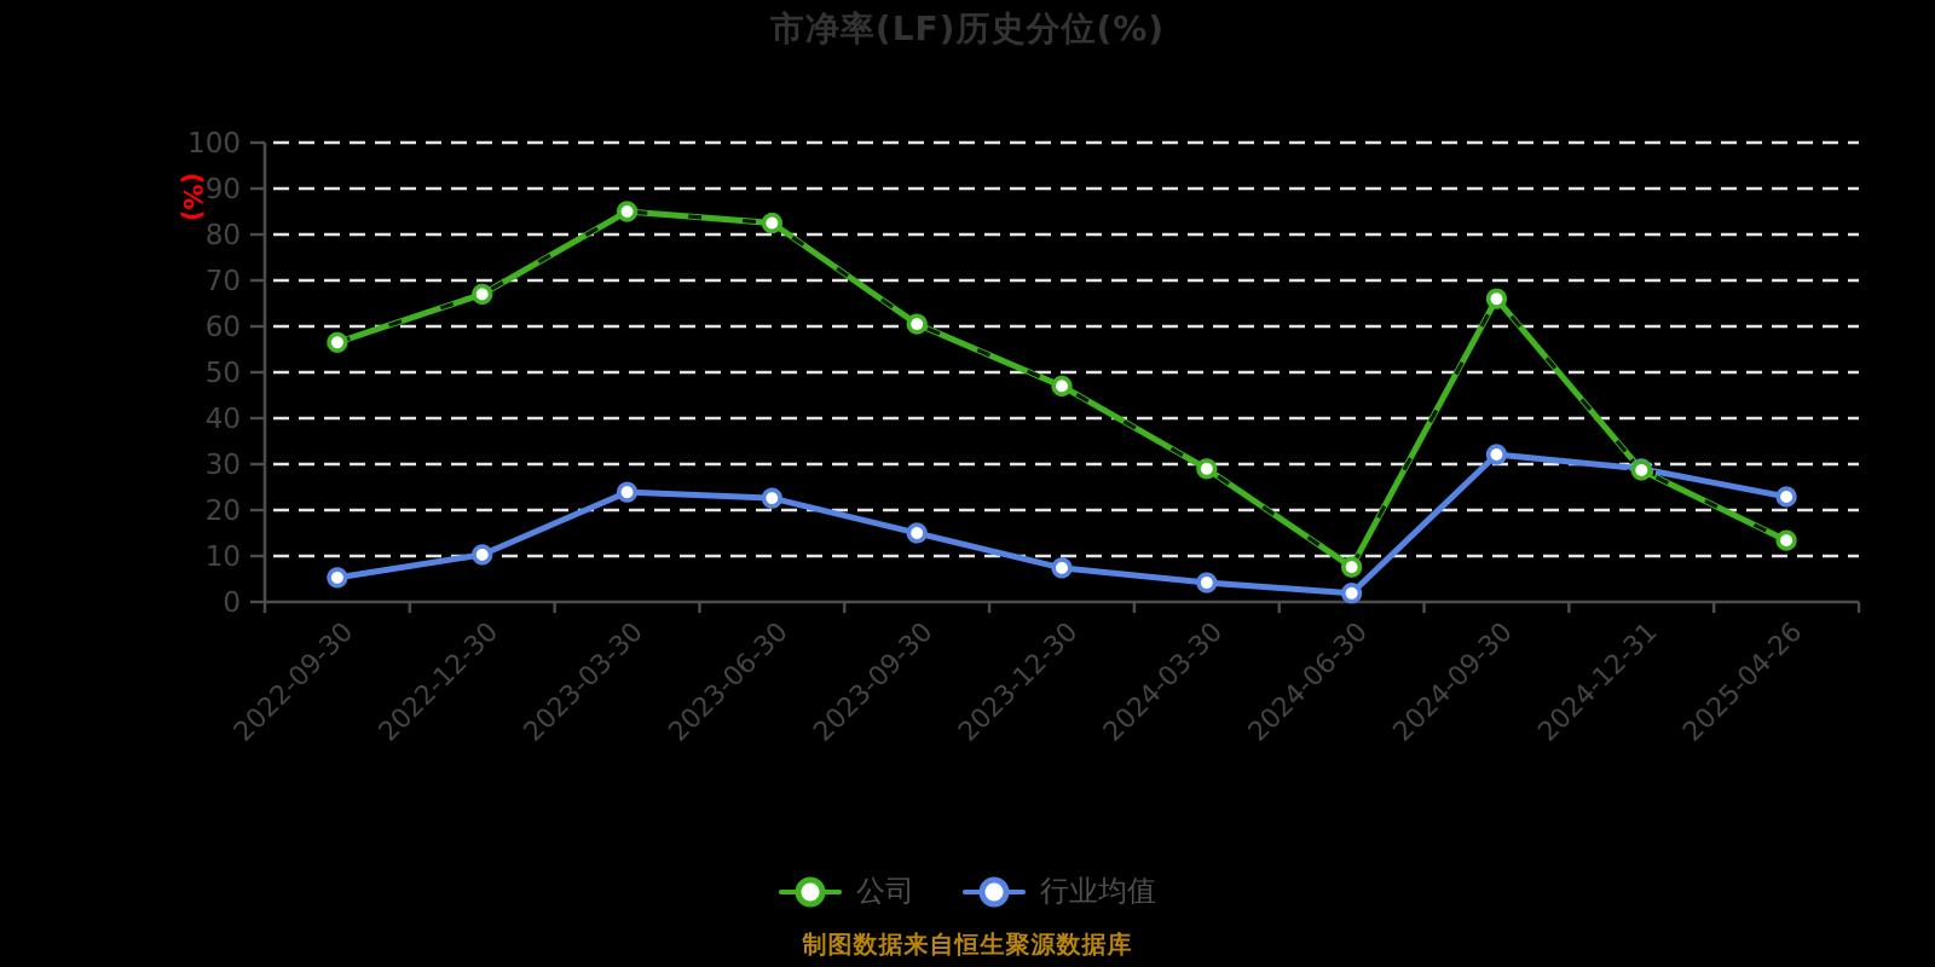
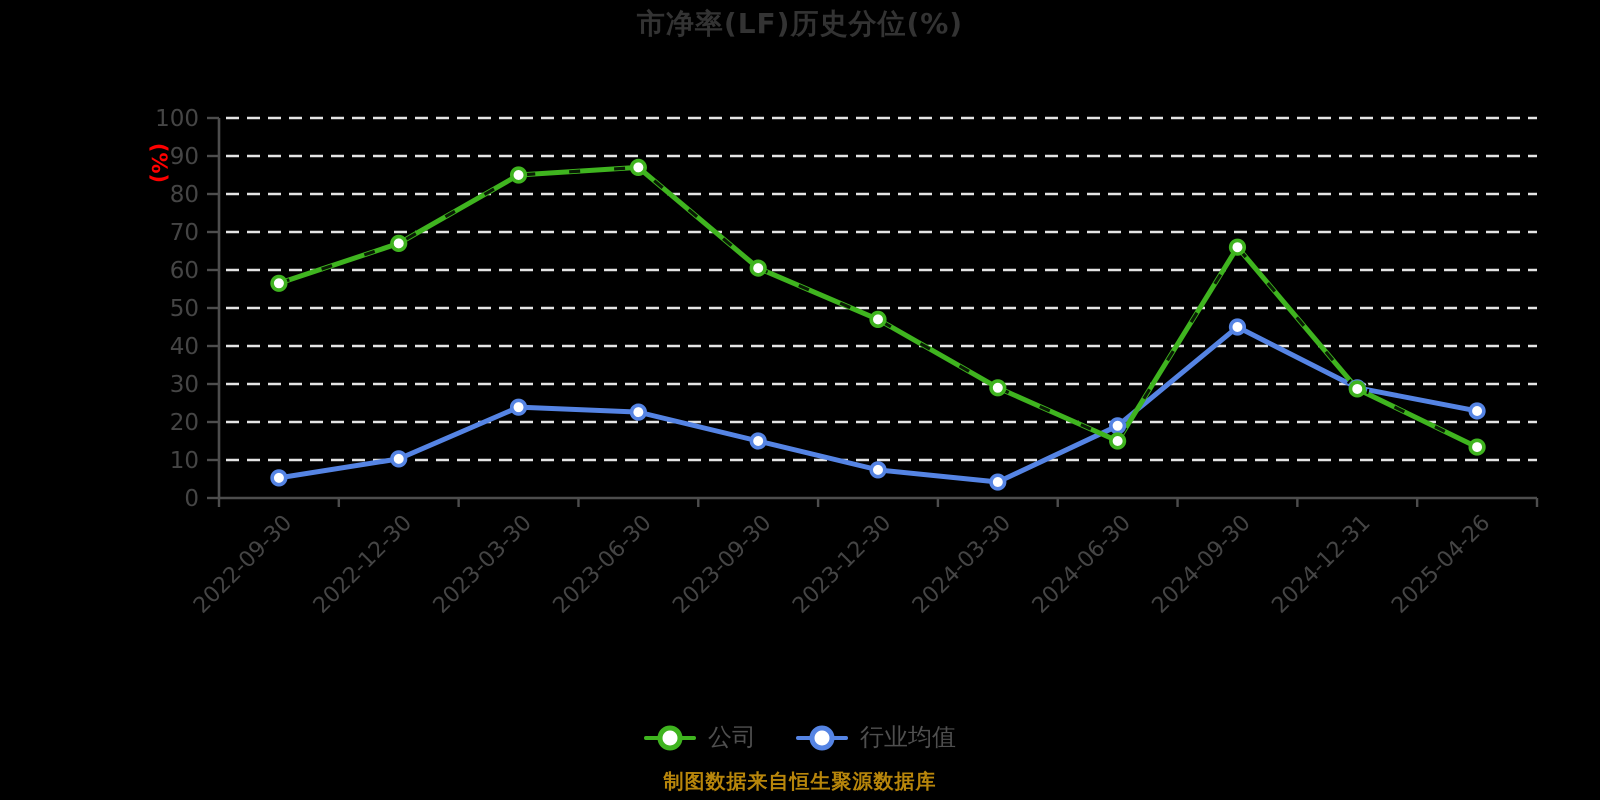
公司/2023-06-30: 82 -> 87
公司/2024-06-30: 8 -> 15
行业均值/2024-06-30: 2 -> 19
行业均值/2024-09-30: 32 -> 45
